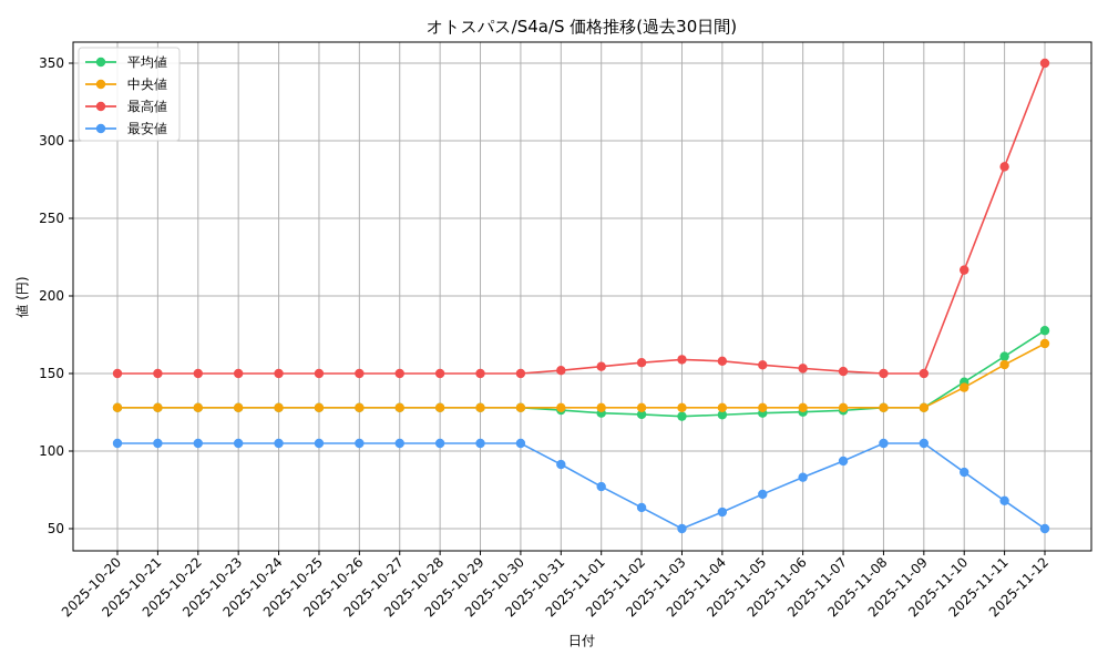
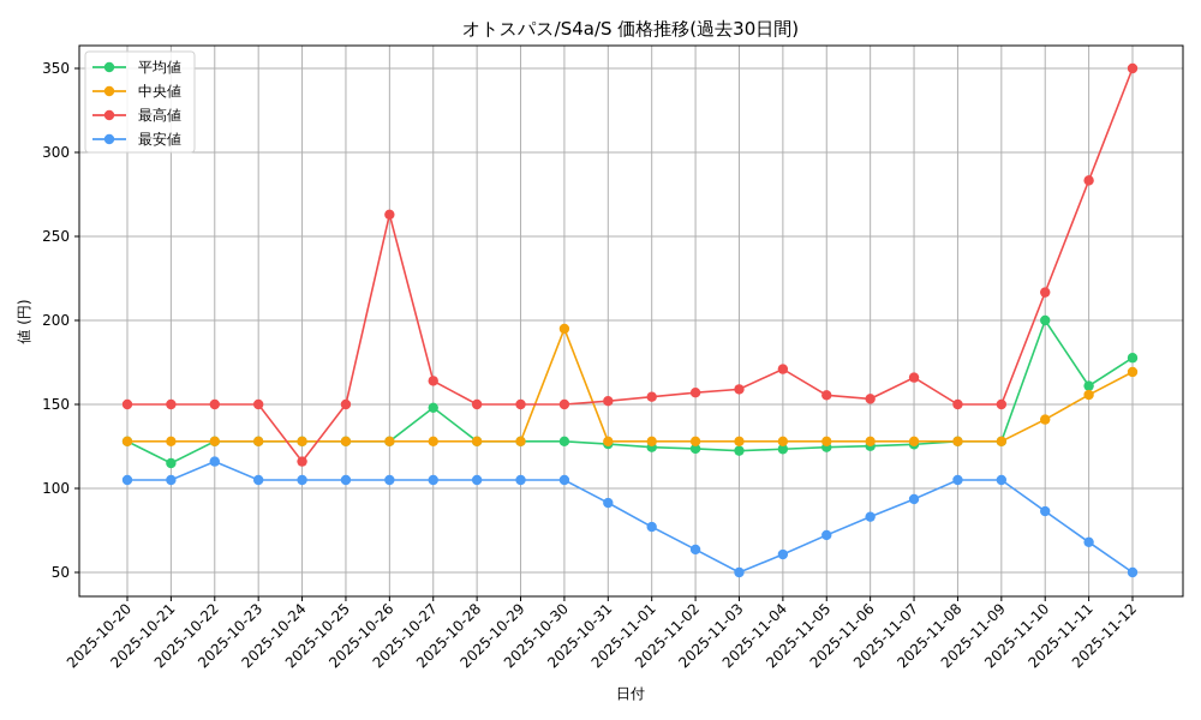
平均値/2025-10-21: 128 -> 115
最安値/2025-10-22: 105 -> 116
最高値/2025-10-24: 150 -> 116
最高値/2025-10-26: 150 -> 263
平均値/2025-10-27: 128 -> 148
最高値/2025-10-27: 150 -> 164
中央値/2025-10-30: 128 -> 195
最高値/2025-11-04: 158 -> 171
最高値/2025-11-07: 151 -> 166
平均値/2025-11-10: 144 -> 200
